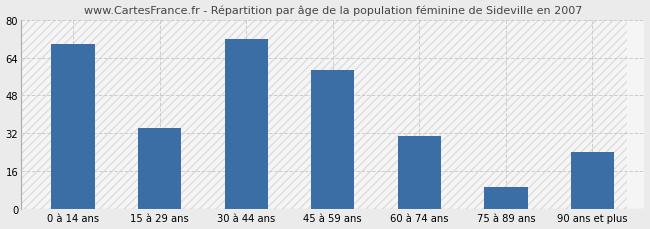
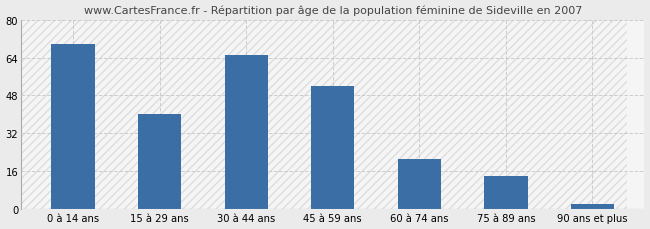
15 à 29 ans: 34 -> 40
30 à 44 ans: 72 -> 65
45 à 59 ans: 59 -> 52
60 à 74 ans: 31 -> 21
75 à 89 ans: 9 -> 14
90 ans et plus: 24 -> 2
